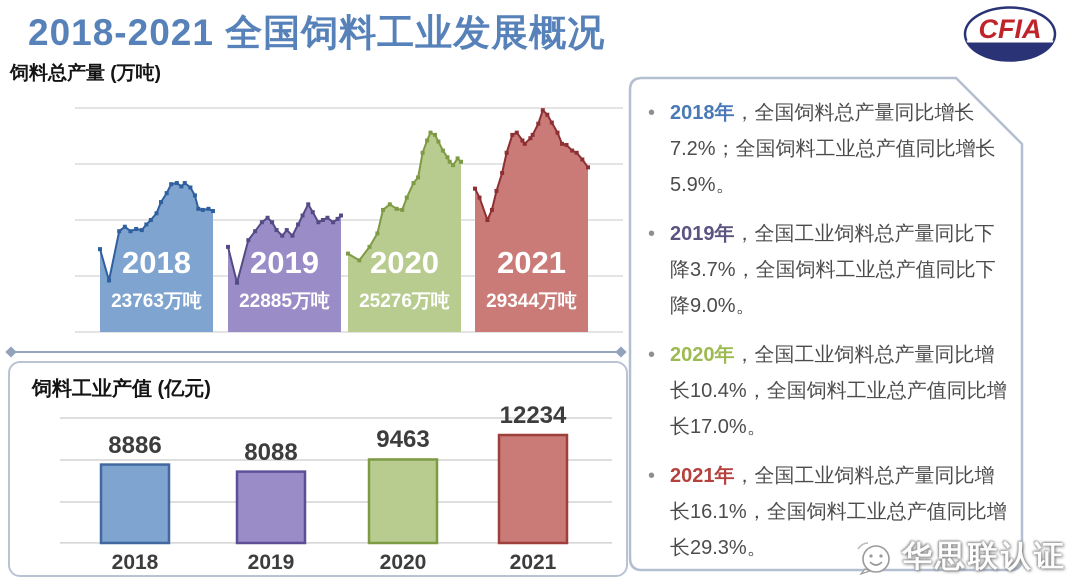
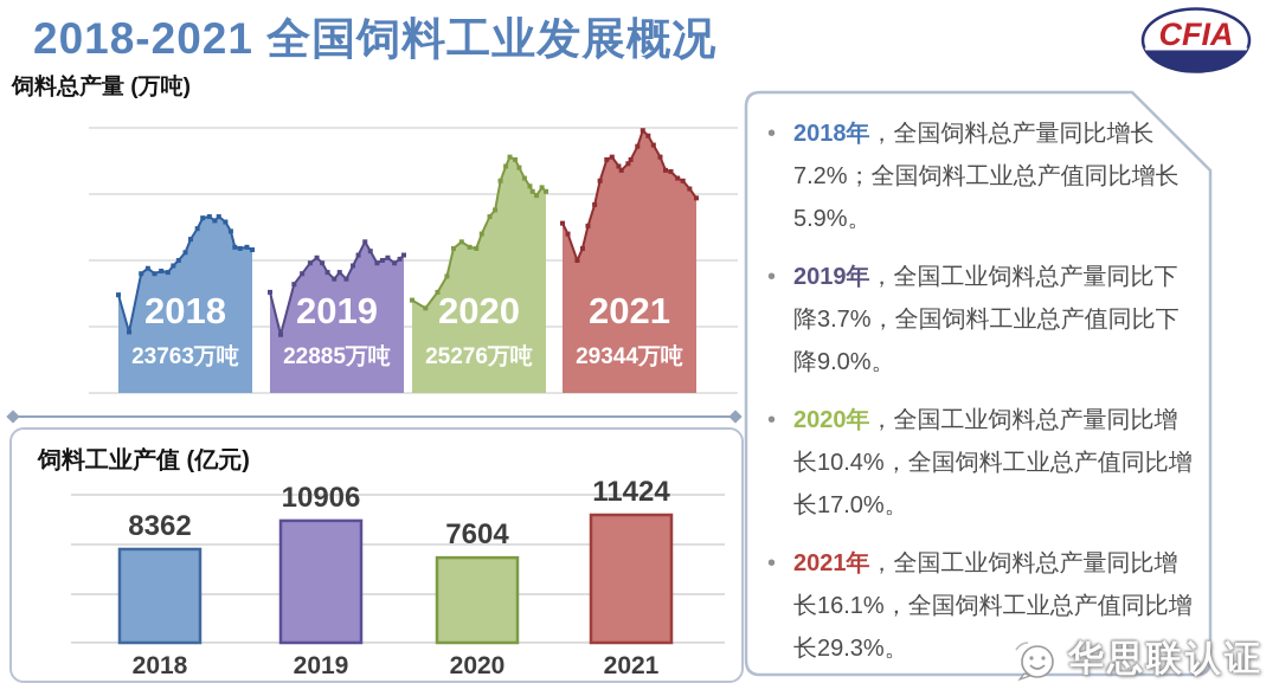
饲料工业产值 (亿元)/2018: 8886 -> 8362
饲料工业产值 (亿元)/2019: 8088 -> 10906
饲料工业产值 (亿元)/2020: 9463 -> 7604
饲料工业产值 (亿元)/2021: 12234 -> 11424
